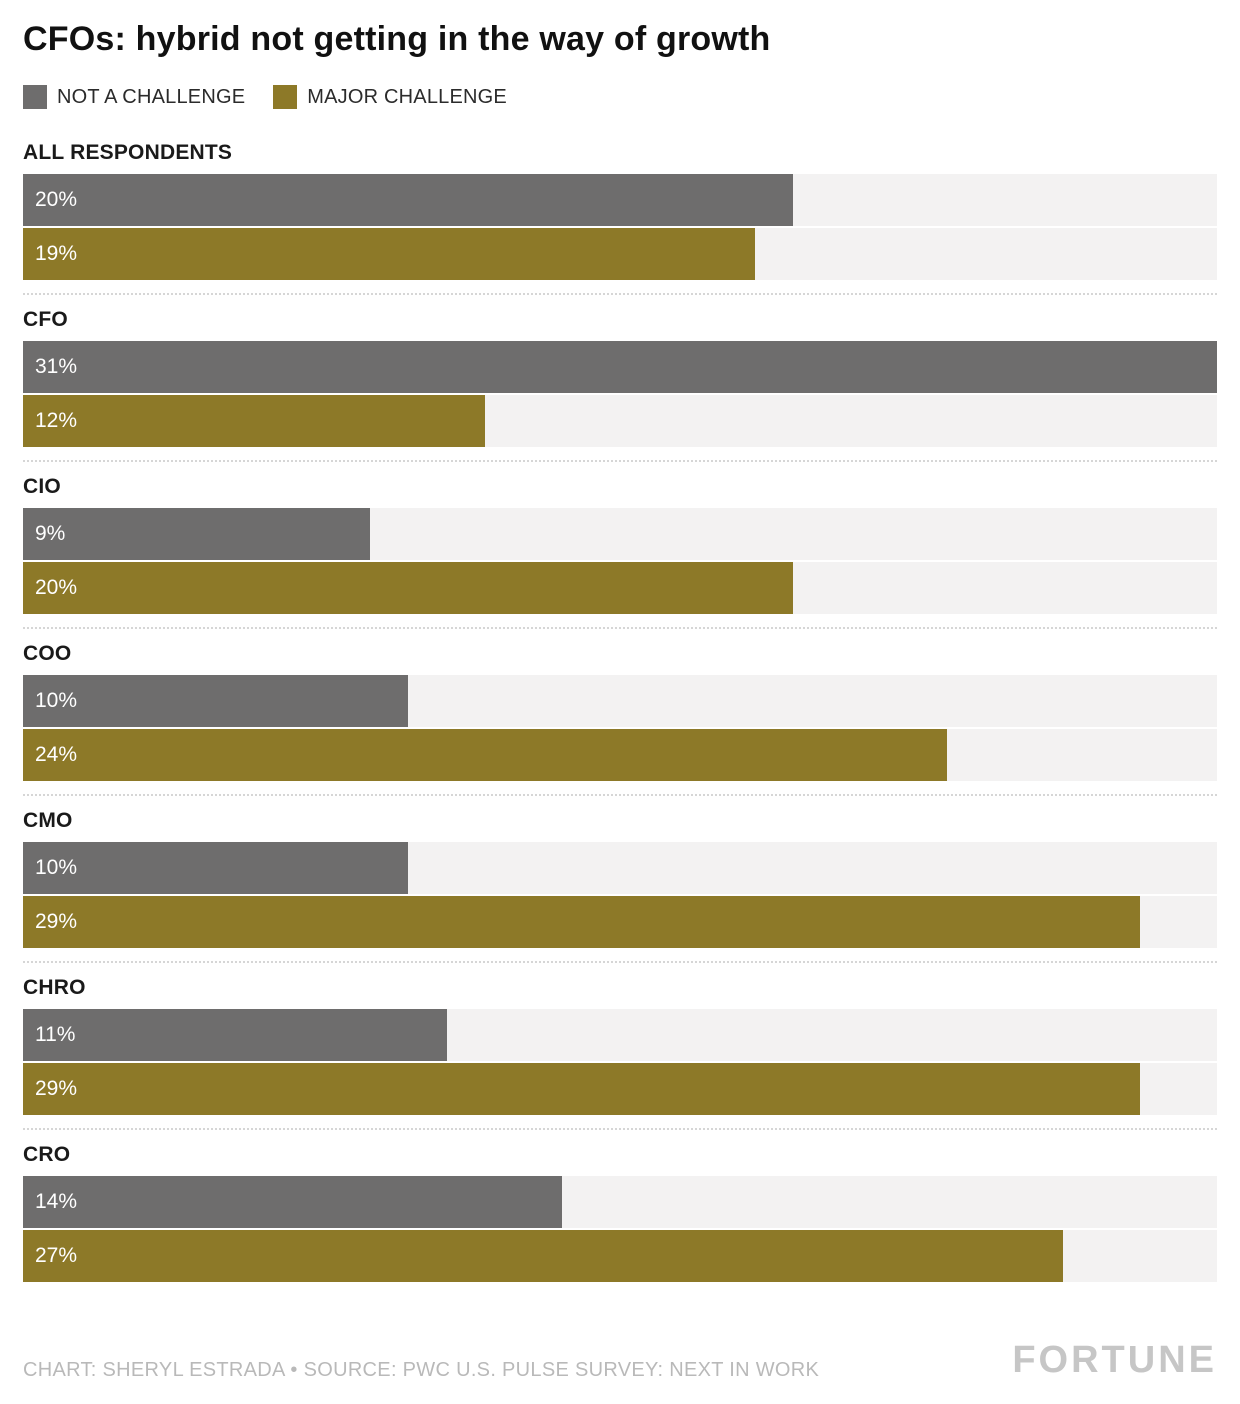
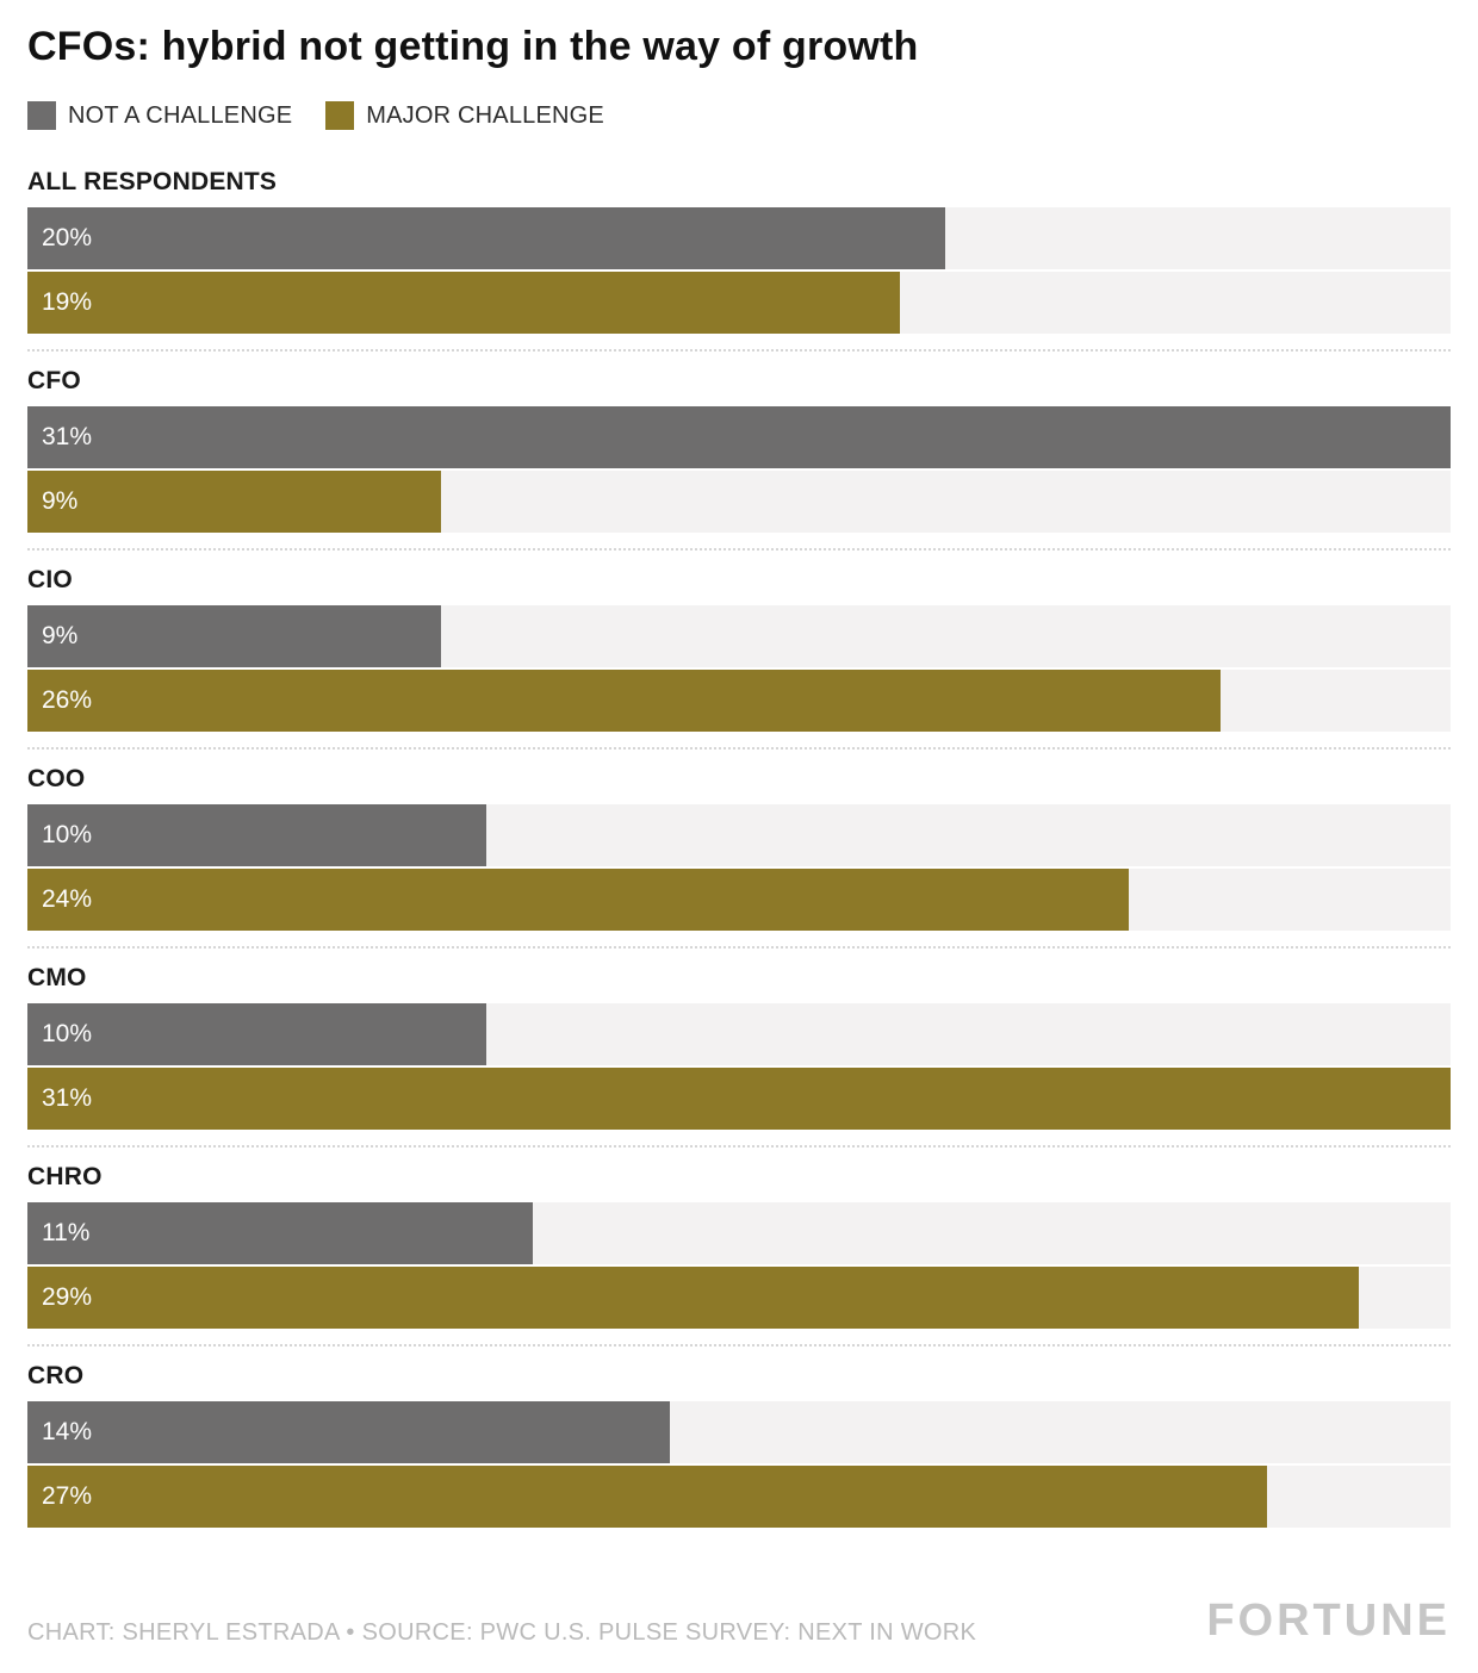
MAJOR CHALLENGE/CFO: 12% -> 9%
MAJOR CHALLENGE/CIO: 20% -> 26%
MAJOR CHALLENGE/CMO: 29% -> 31%
